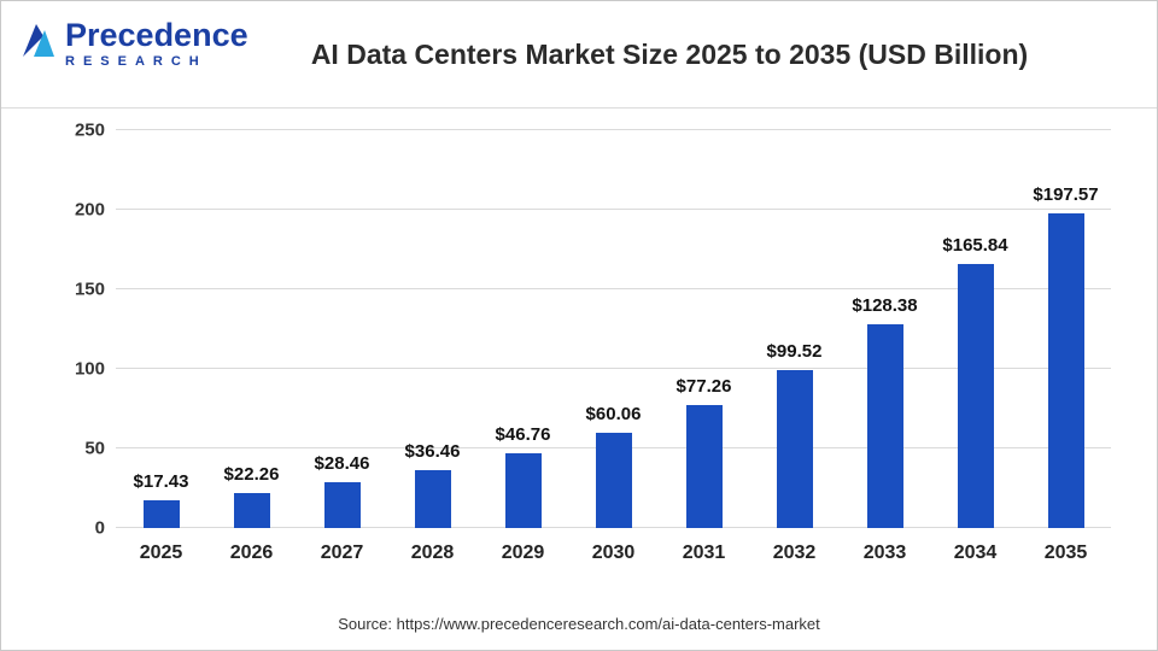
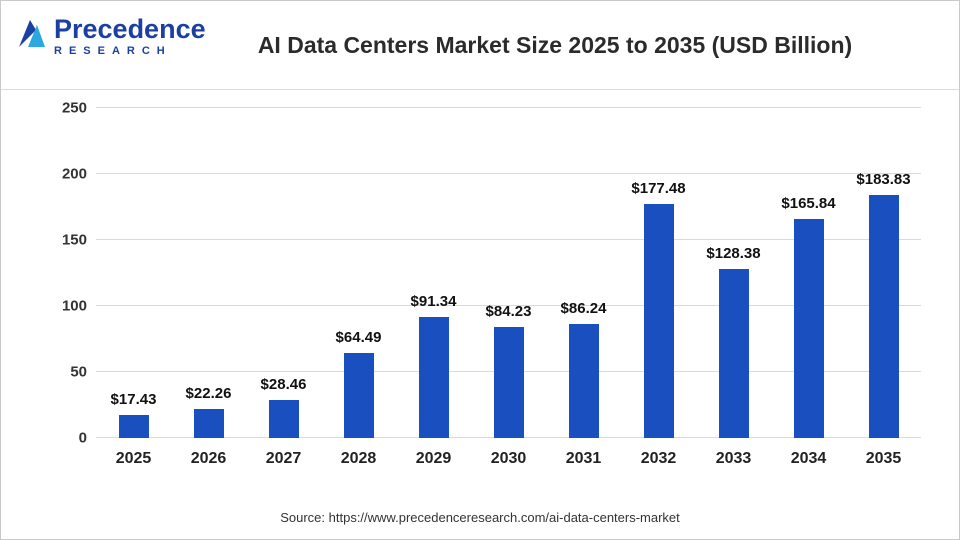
2028: $36.46 -> $64.49
2029: $46.76 -> $91.34
2030: $60.06 -> $84.23
2031: $77.26 -> $86.24
2032: $99.52 -> $177.48
2035: $197.57 -> $183.83
